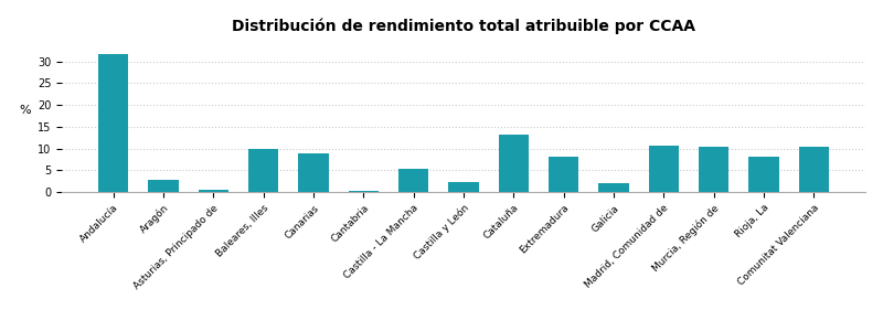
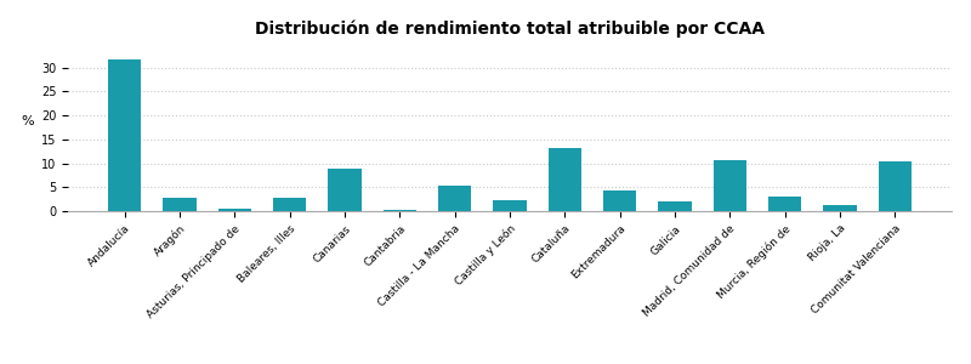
Baleares, Illes: 10.0 -> 2.9
Extremadura: 8.0 -> 4.2
Murcia, Región de: 10.5 -> 3.1
Rioja, La: 8.0 -> 1.2
